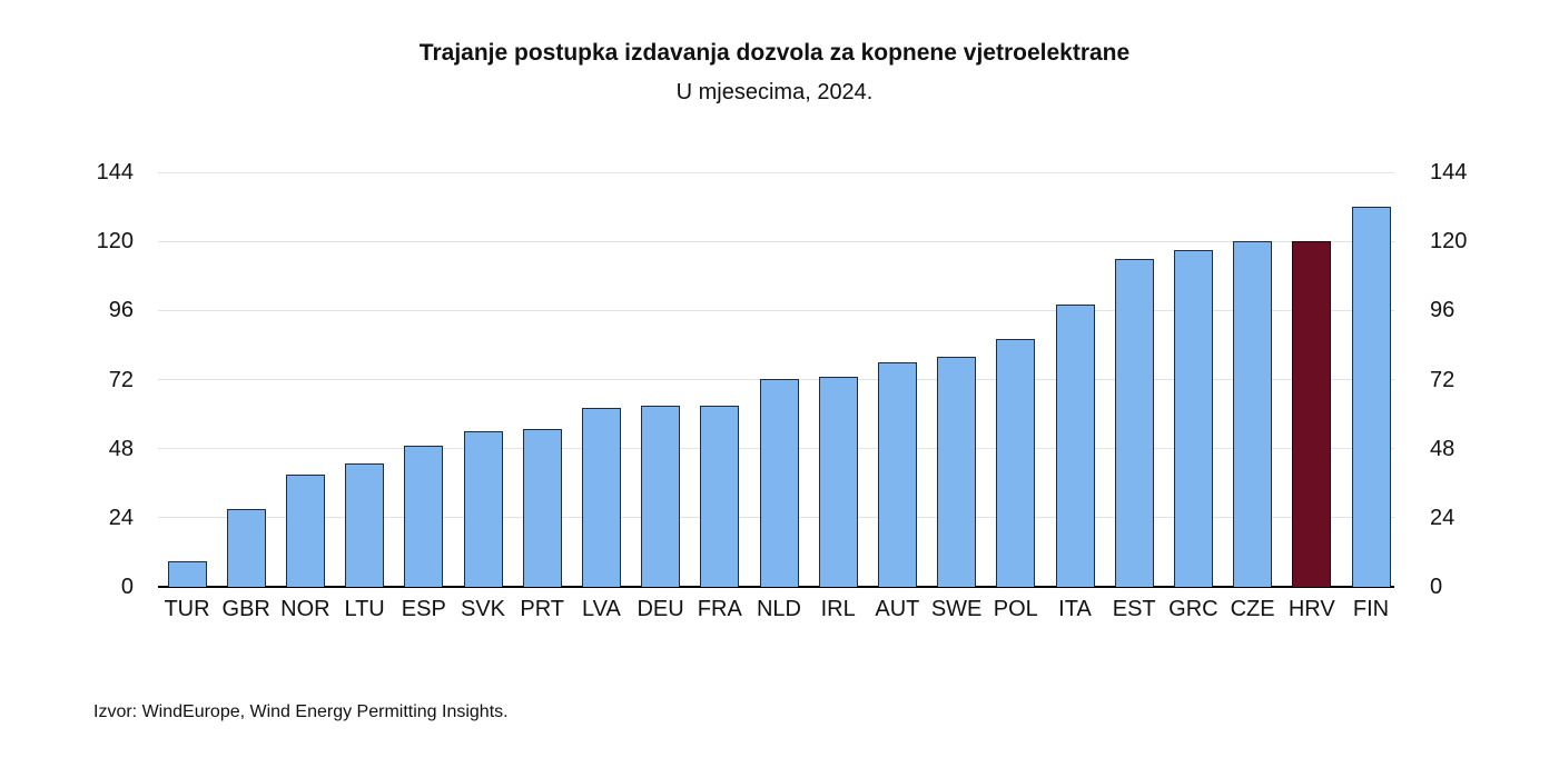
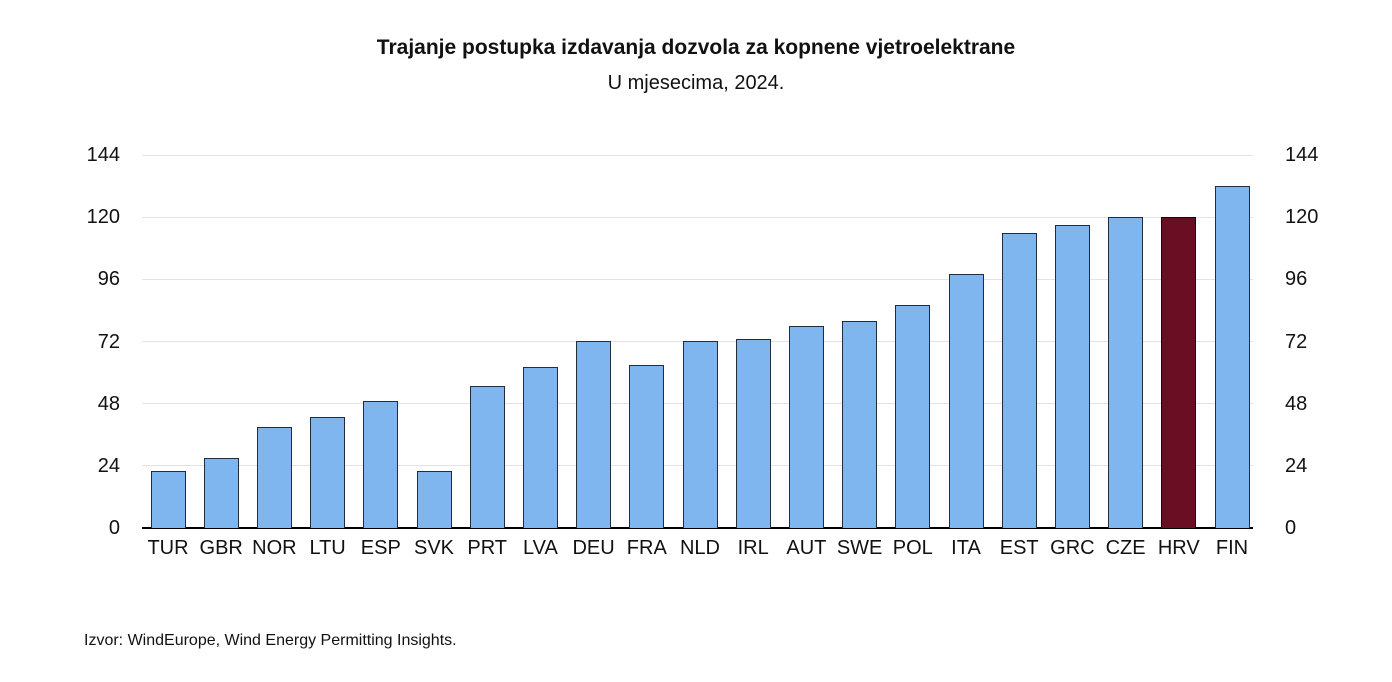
TUR: 9 -> 22
SVK: 54 -> 22
DEU: 63 -> 72
